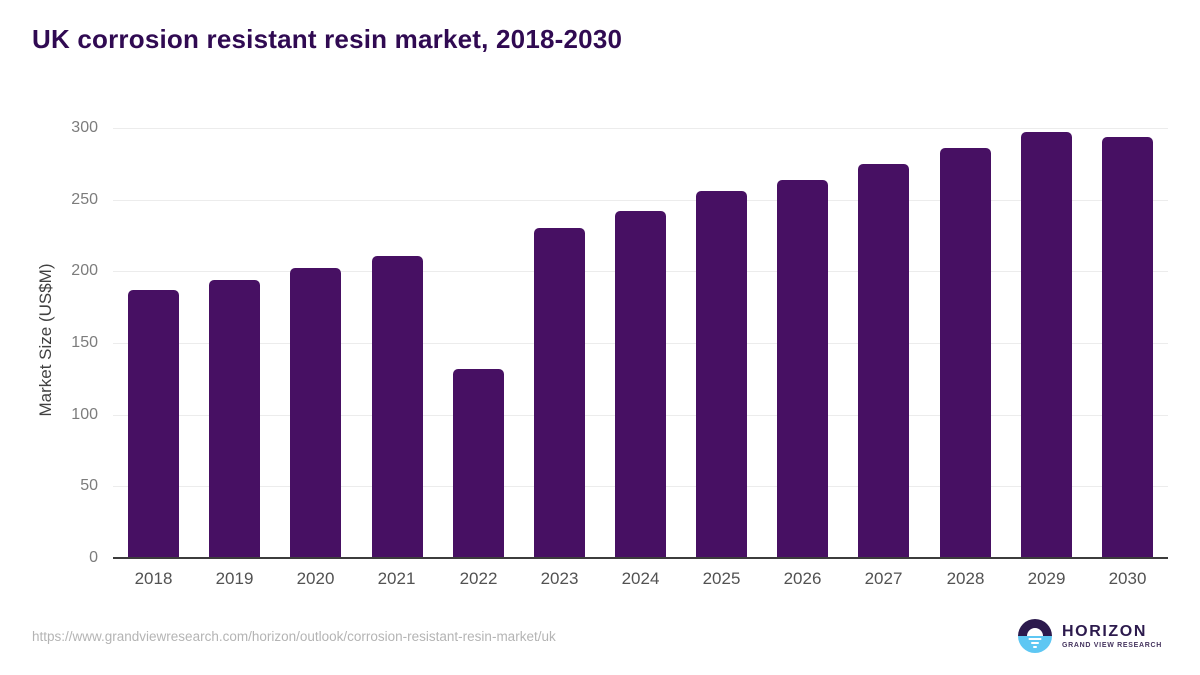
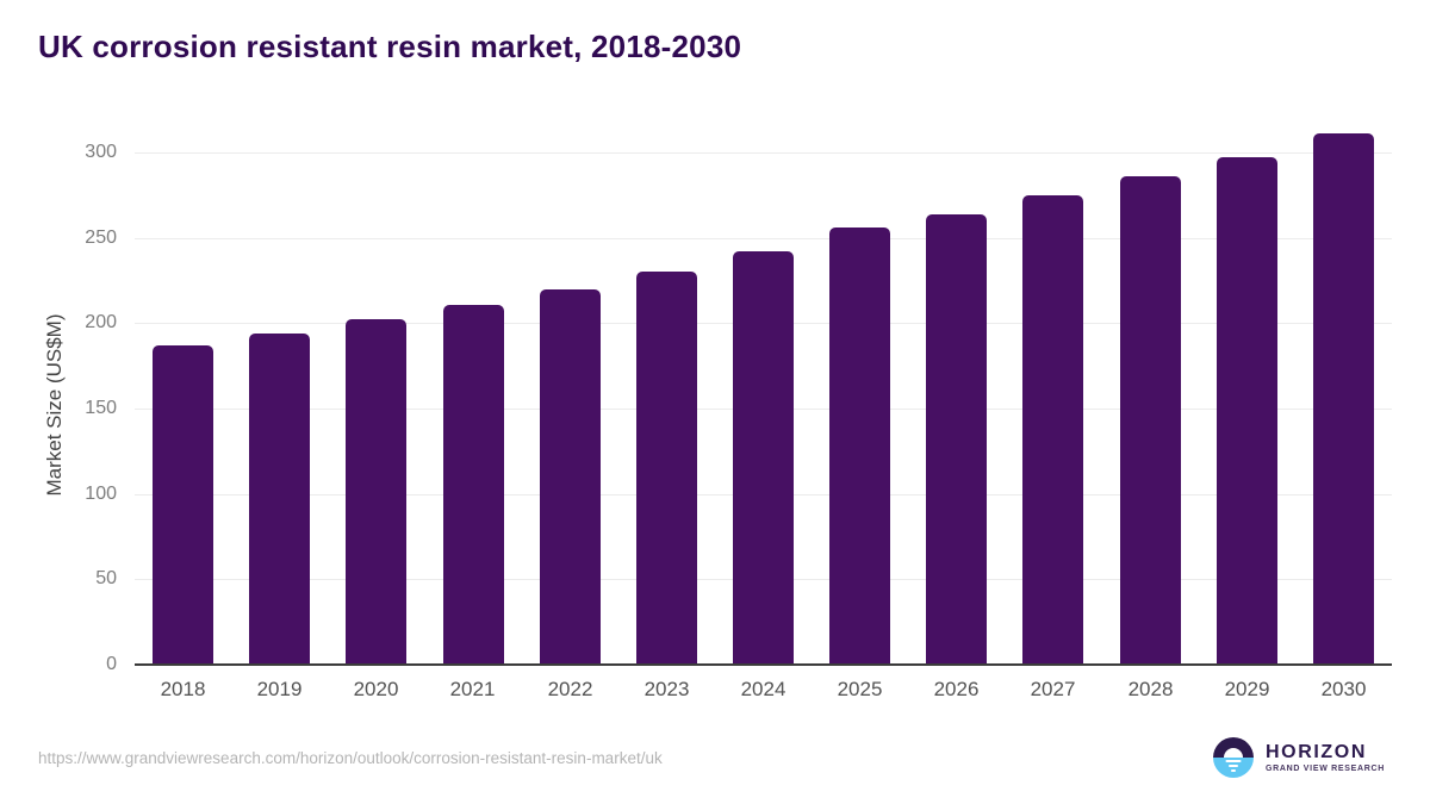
2022: 132 -> 220
2030: 294 -> 311
